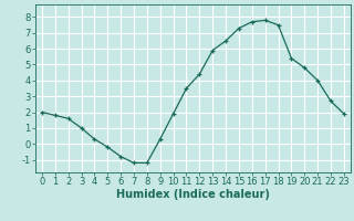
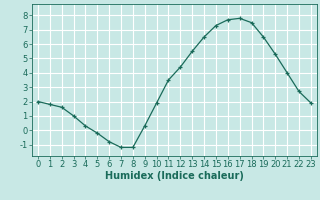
13: 5.9 -> 5.5
19: 5.4 -> 6.5
20: 4.8 -> 5.3
